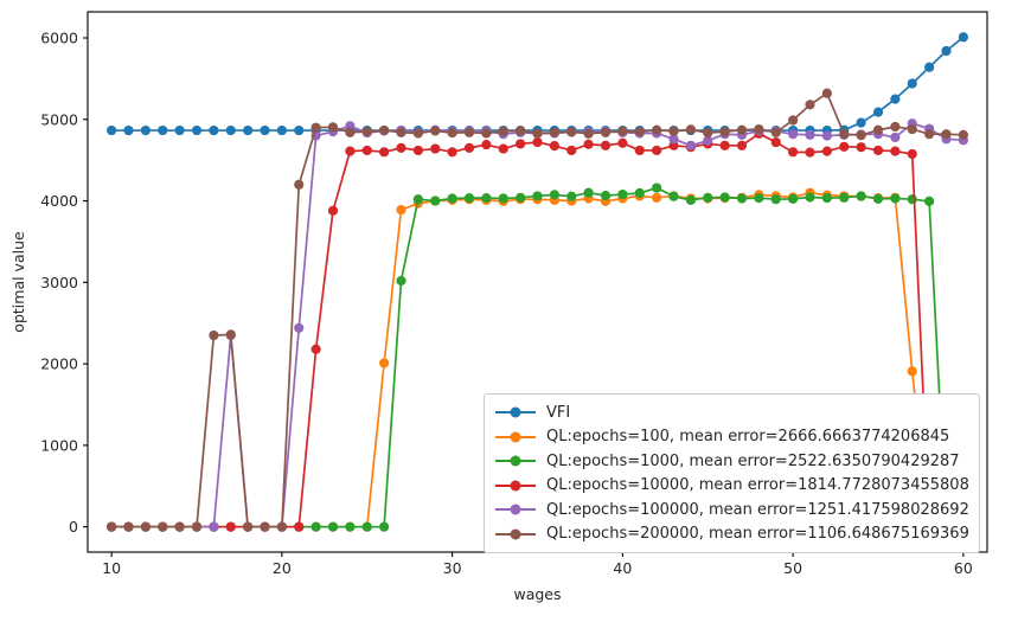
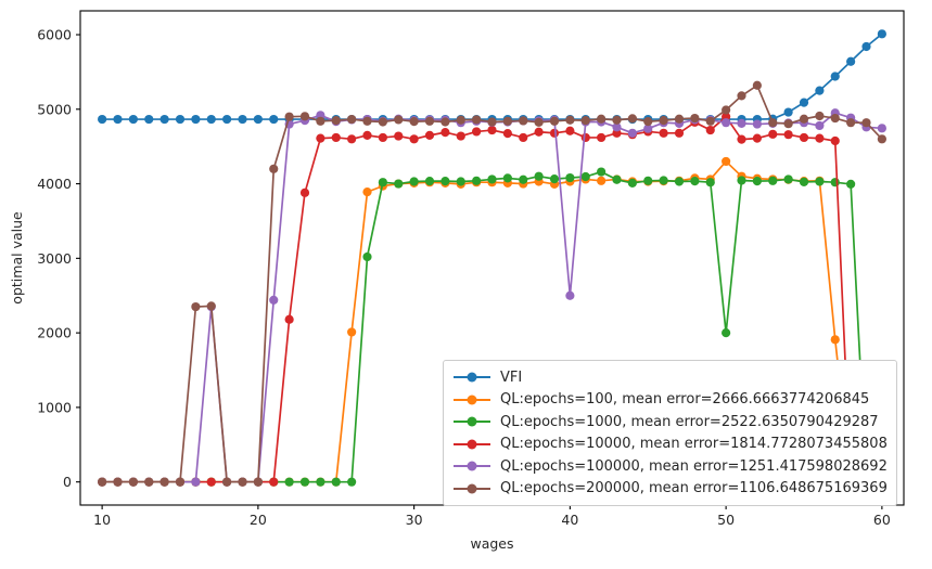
QL:epochs=100000, mean error=1251.417598028692/40: 4800 -> 2500
QL:epochs=100, mean error=2666.6663774206845/50: 4000 -> 4300
QL:epochs=1000, mean error=2522.6350790429287/50: 4000 -> 2000
QL:epochs=10000, mean error=1814.7728073455808/50: 4600 -> 4900
QL:epochs=200000, mean error=1106.648675169369/60: 4800 -> 4600
